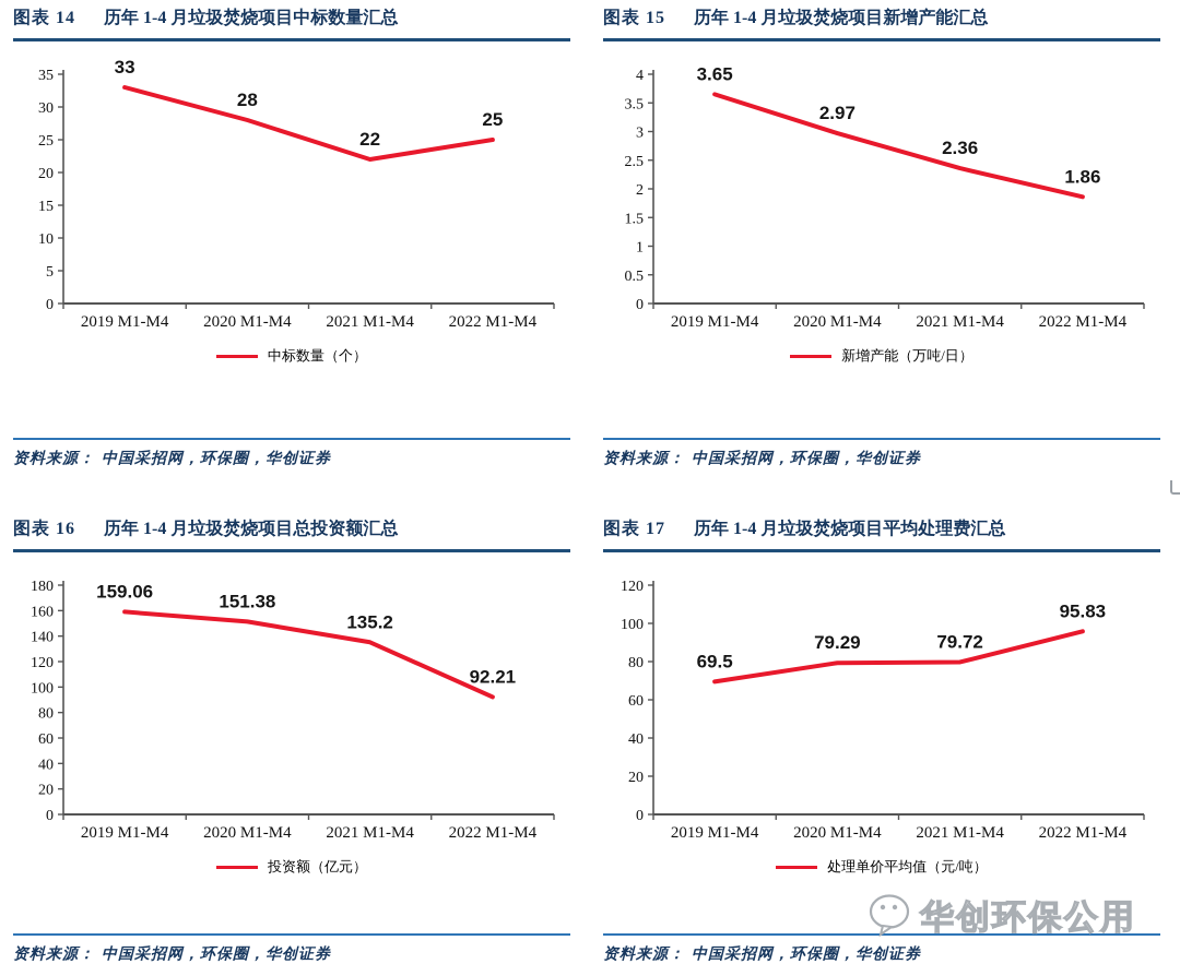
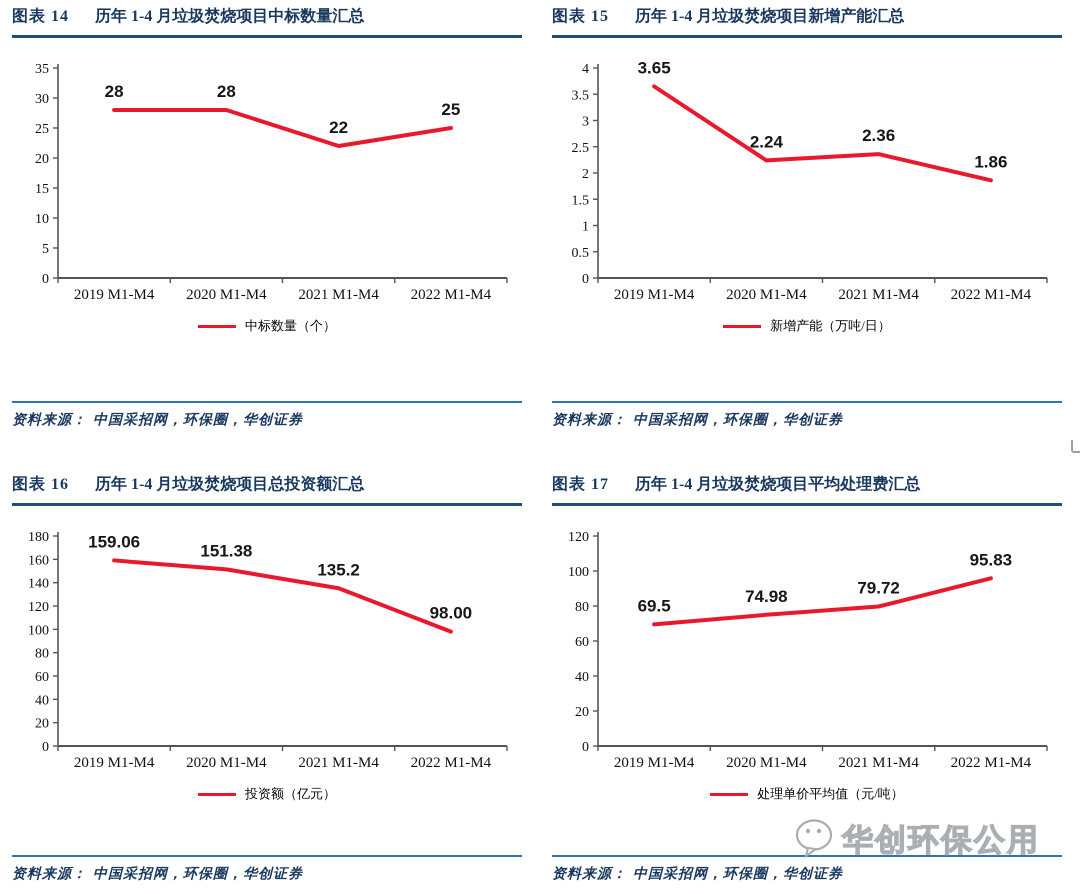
历年 1-4 月垃圾焚烧项目中标数量汇总/2019 M1-M4: 33 -> 28
历年 1-4 月垃圾焚烧项目新增产能汇总/2020 M1-M4: 2.97 -> 2.24
历年 1-4 月垃圾焚烧项目总投资额汇总/2022 M1-M4: 92.21 -> 98.00
历年 1-4 月垃圾焚烧项目平均处理费汇总/2020 M1-M4: 79.29 -> 74.98
